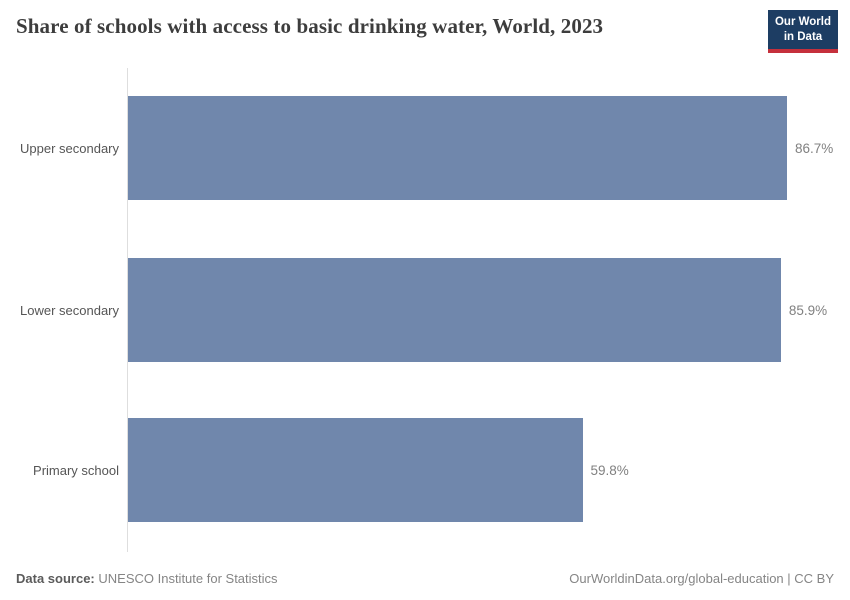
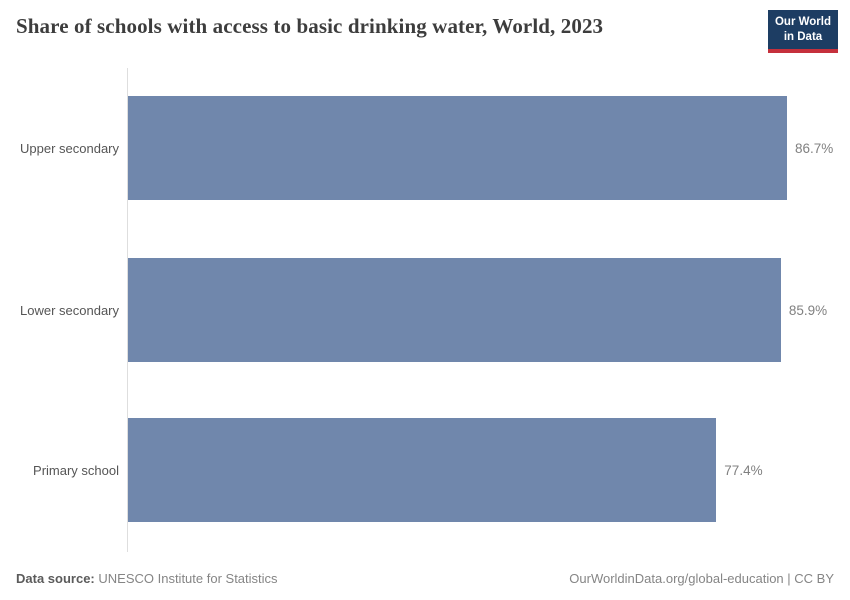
Primary school: 59.8% -> 77.4%
